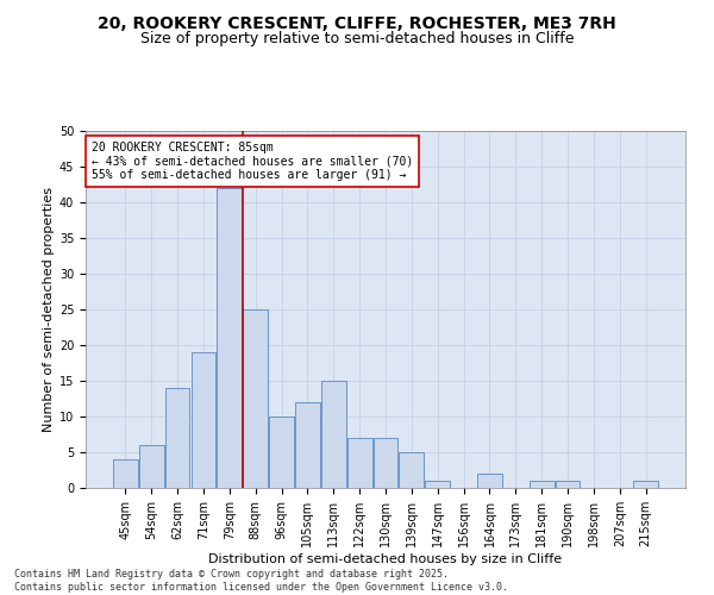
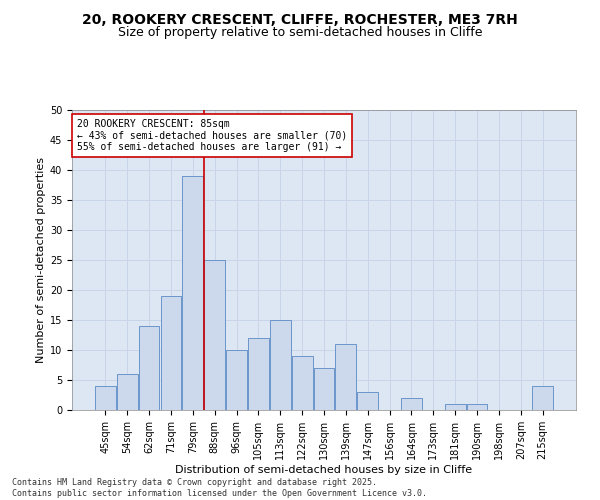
79sqm: 42 -> 39
122sqm: 7 -> 9
139sqm: 5 -> 11
147sqm: 1 -> 3
215sqm: 1 -> 4
